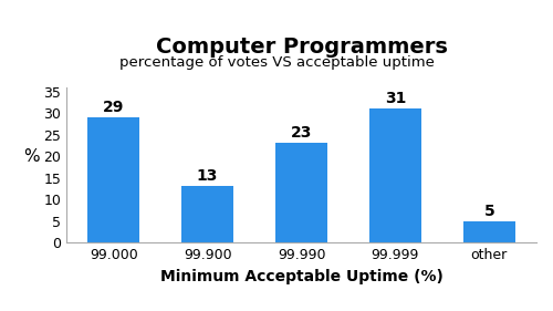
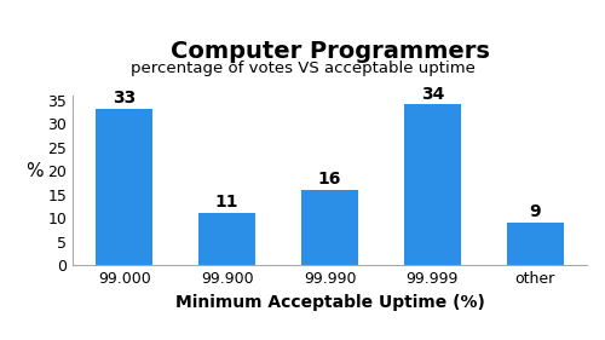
99.000: 29 -> 33
99.900: 13 -> 11
99.990: 23 -> 16
99.999: 31 -> 34
other: 5 -> 9
